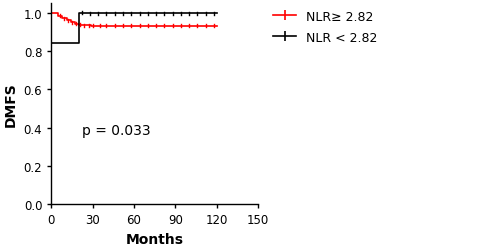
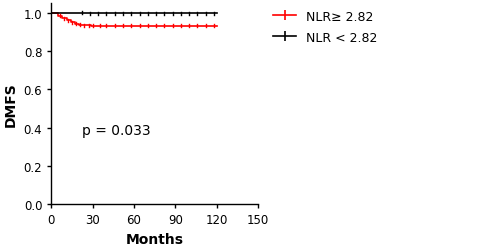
NLR < 2.82/0: 0.84 -> 1.00
